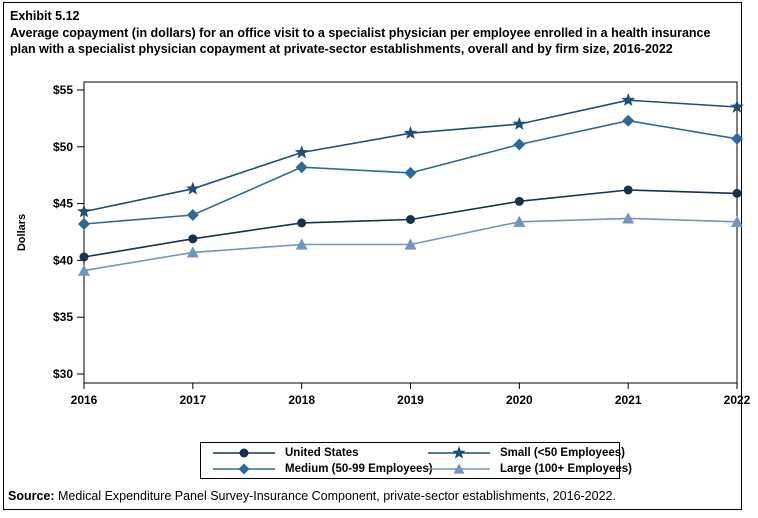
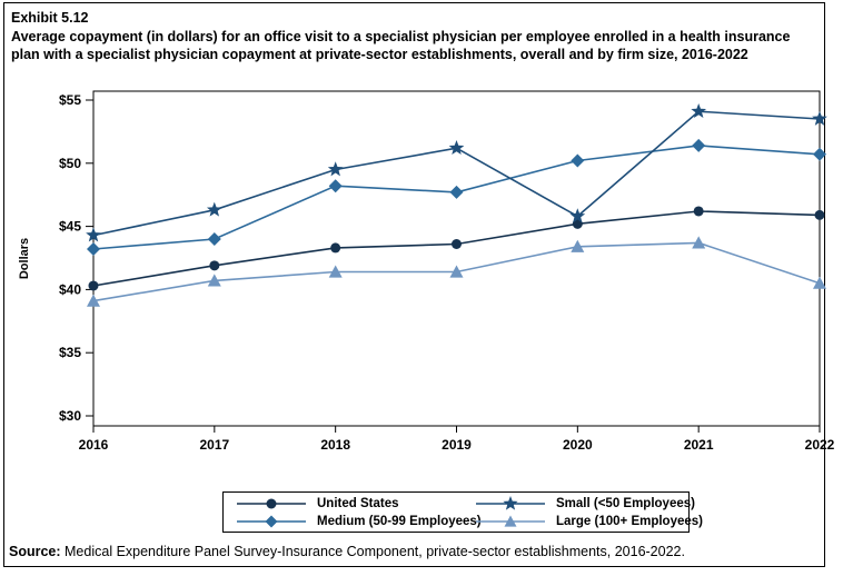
Small (<50 Employees)/2020: $52.0 -> $45.8
Medium (50-99 Employees)/2021: $52.3 -> $51.4
Large (100+ Employees)/2022: $43.4 -> $40.5
